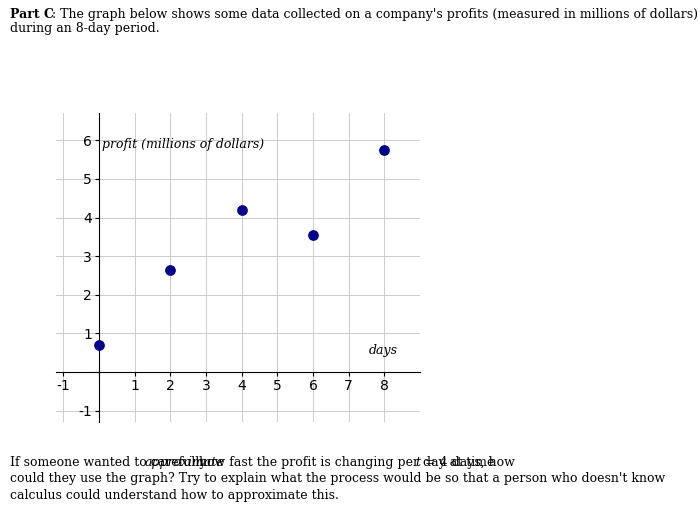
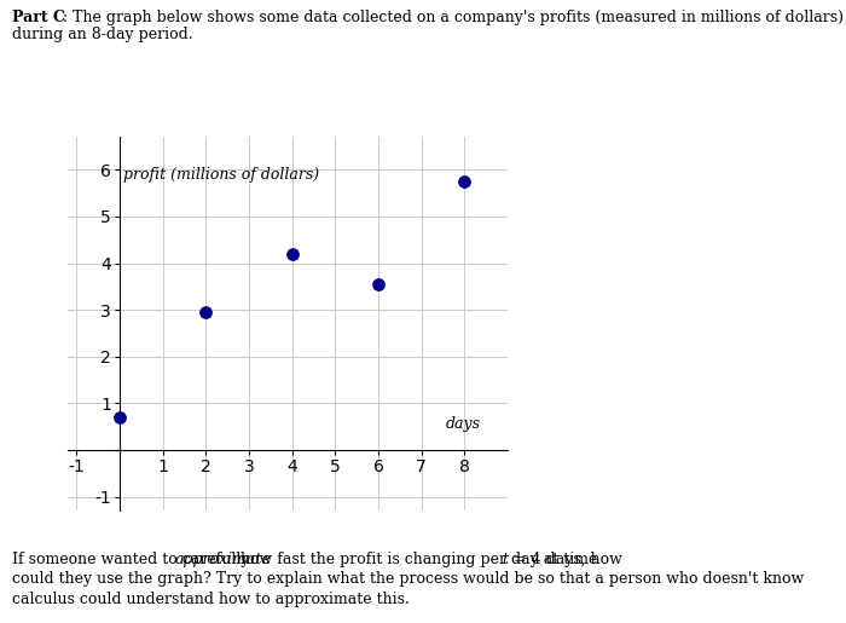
2: 2.65 -> 2.95
